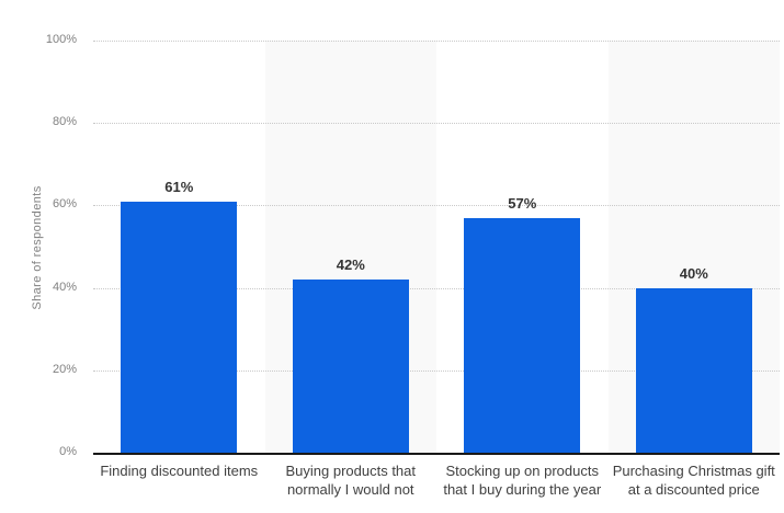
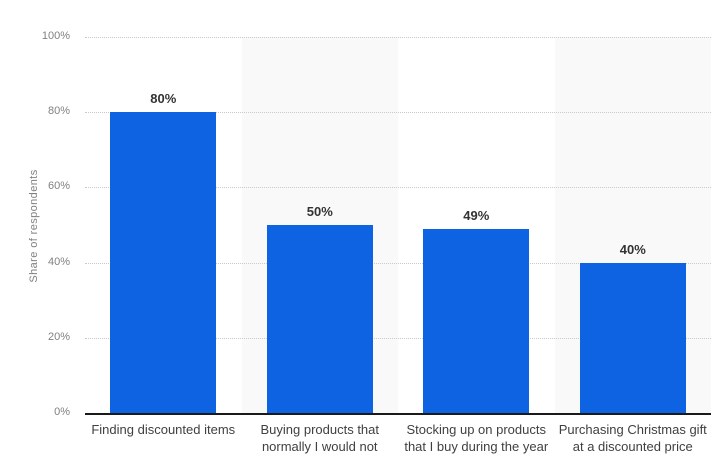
Finding discounted items: 61% -> 80%
Buying products that normally I would not: 42% -> 50%
Stocking up on products that I buy during the year: 57% -> 49%
